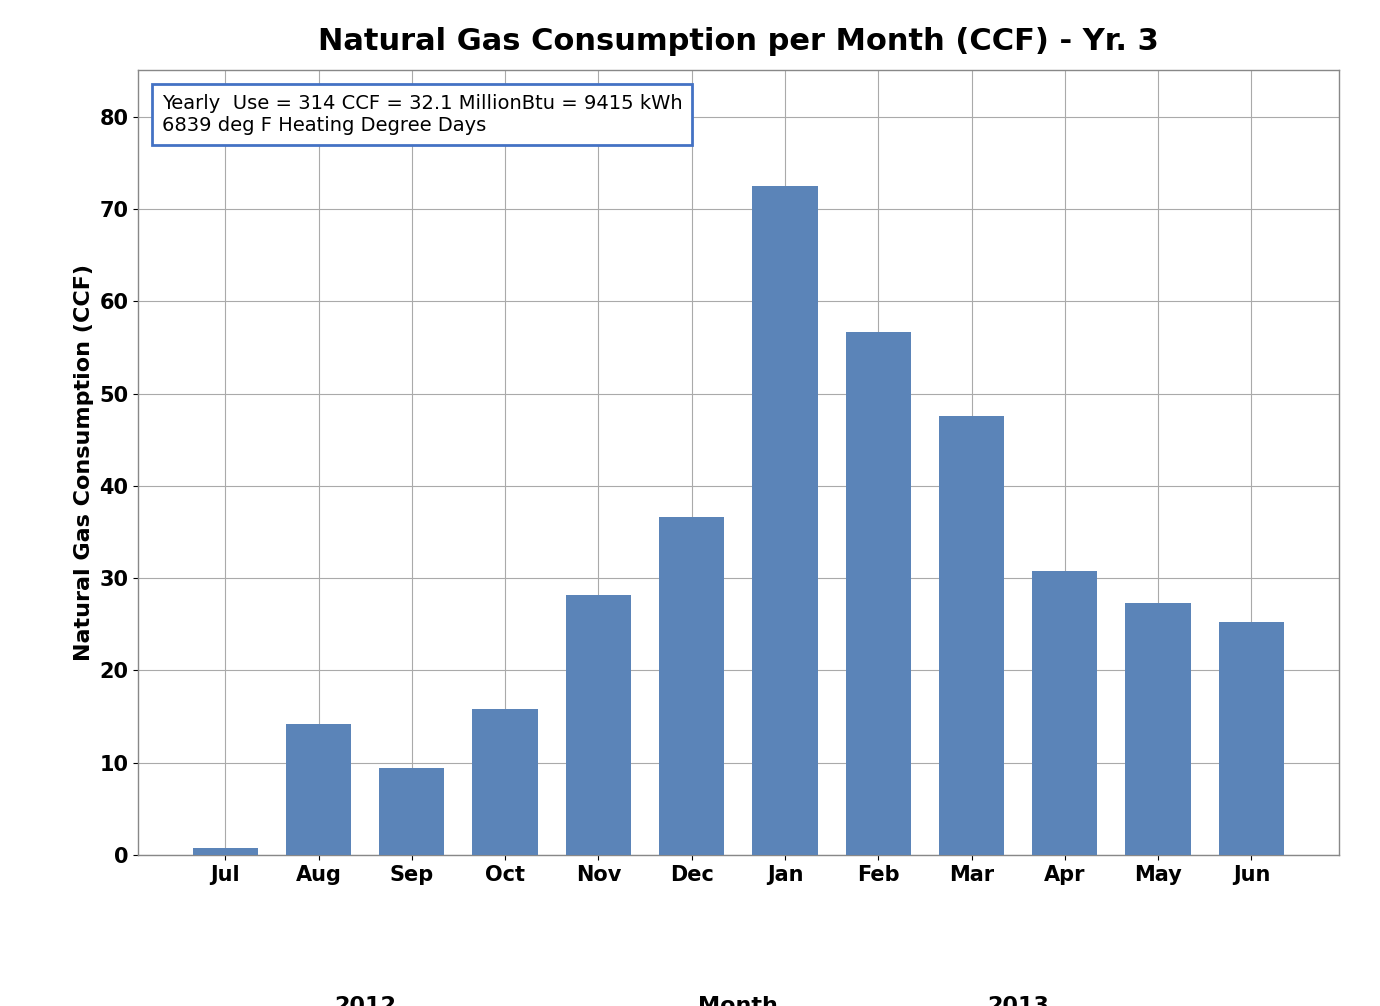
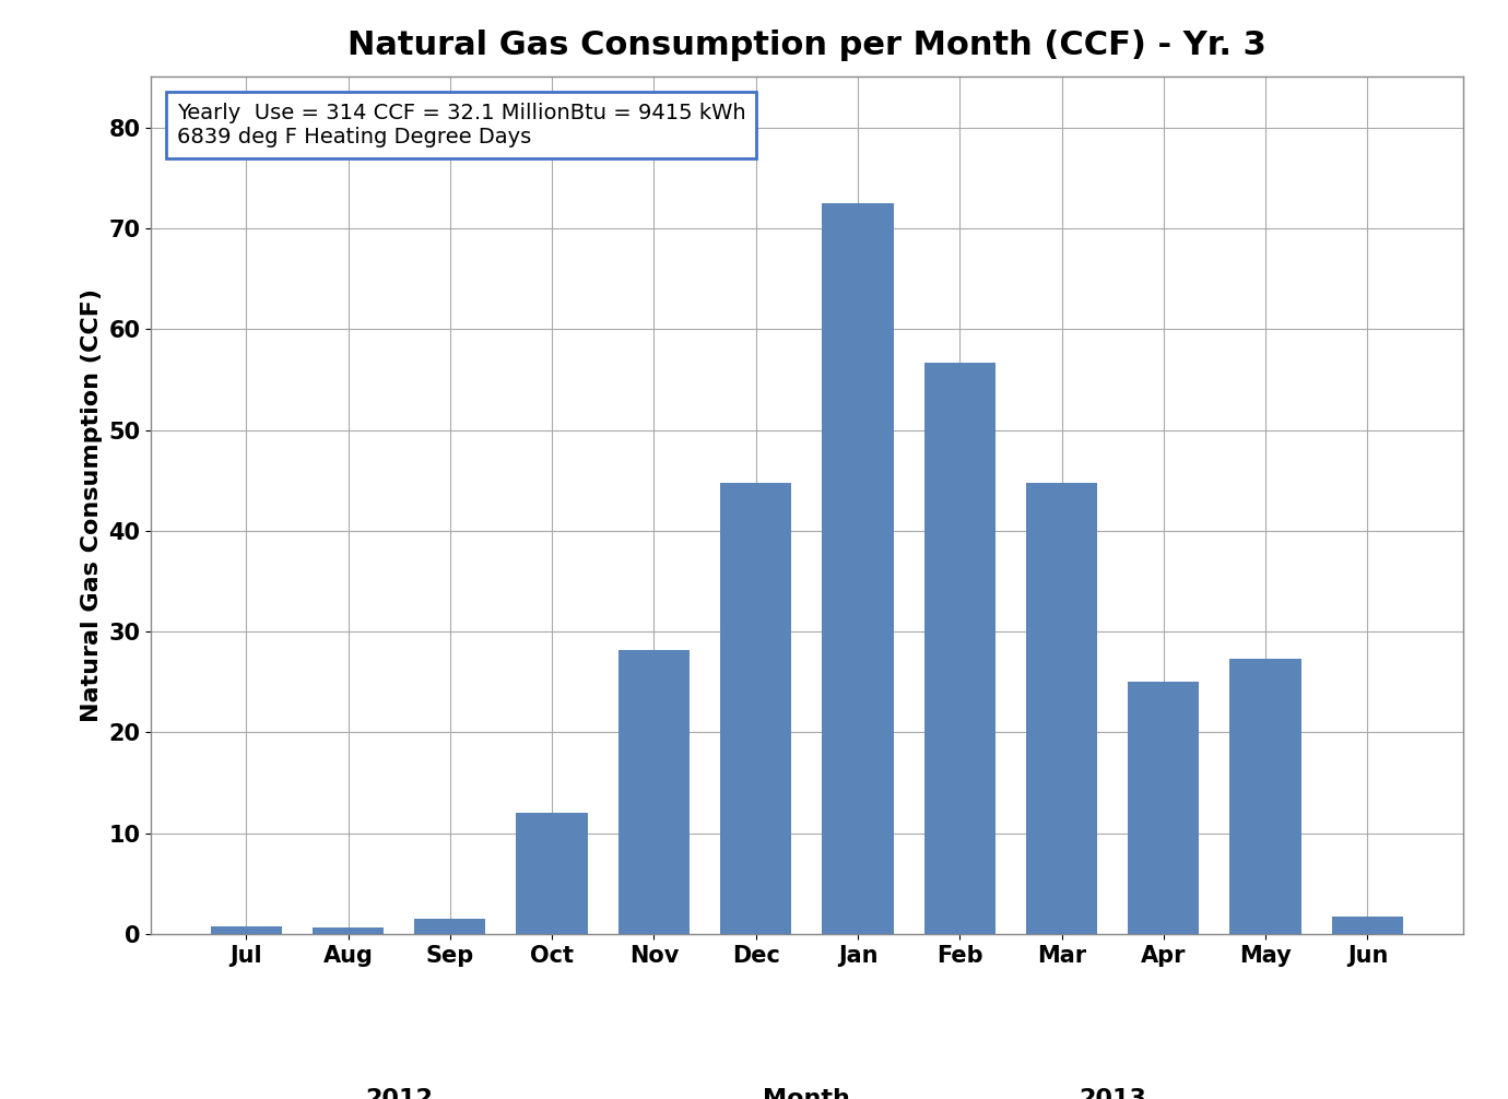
Aug: 14.2 -> 0.7
Sep: 9.4 -> 1.5
Oct: 15.8 -> 12.0
Dec: 36.6 -> 44.7
Mar: 47.6 -> 44.7
Apr: 30.8 -> 25.0
Jun: 25.2 -> 1.7
